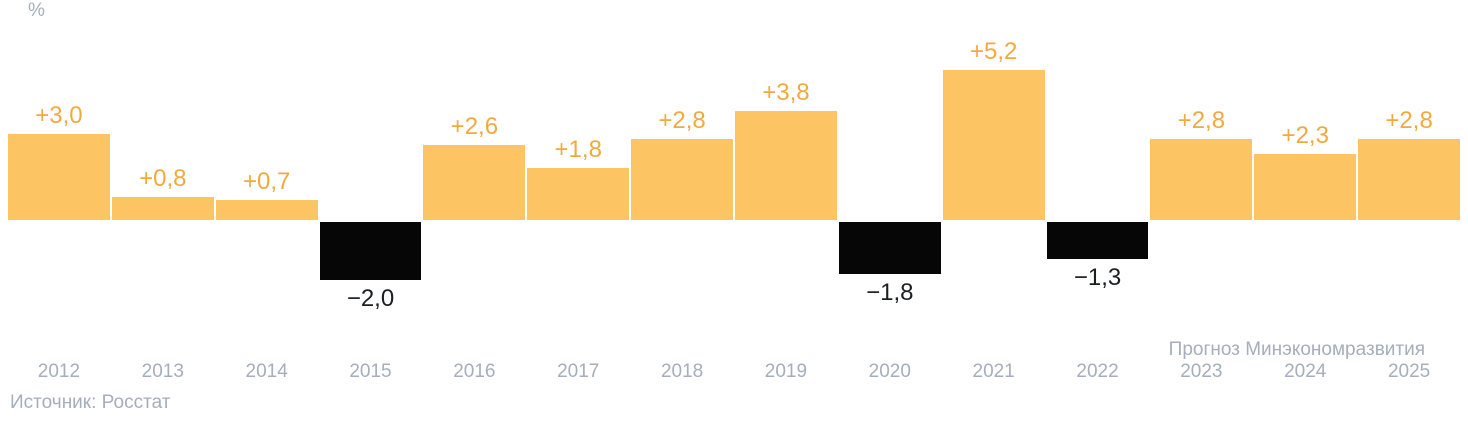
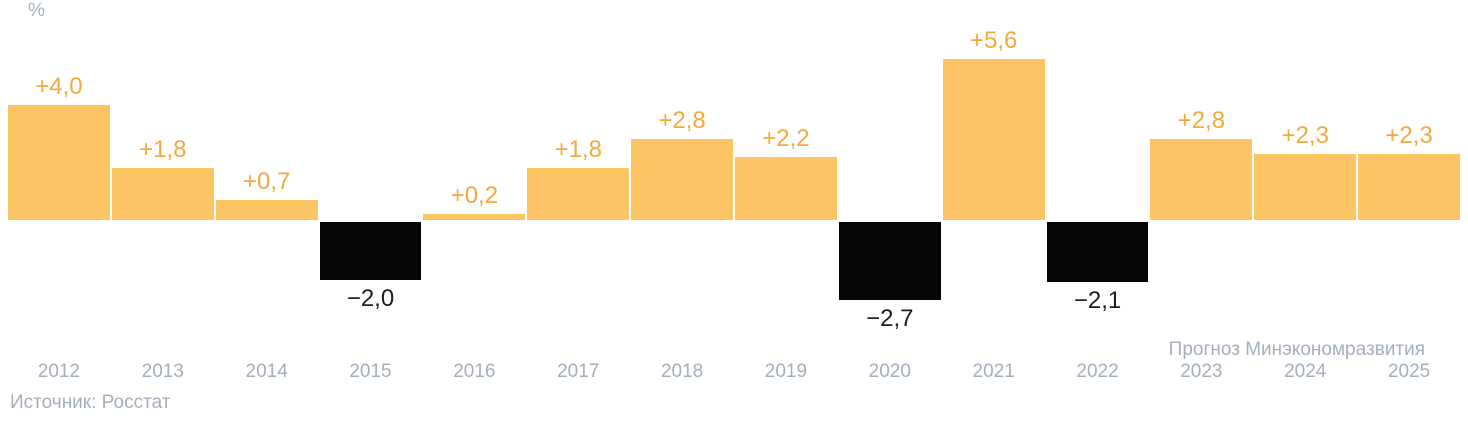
2012: +3,0 -> +4,0
2013: +0,8 -> +1,8
2016: +2,6 -> +0,2
2019: +3,8 -> +2,2
2020: −1,8 -> −2,7
2021: +5,2 -> +5,6
2022: −1,3 -> −2,1
2025: +2,8 -> +2,3
